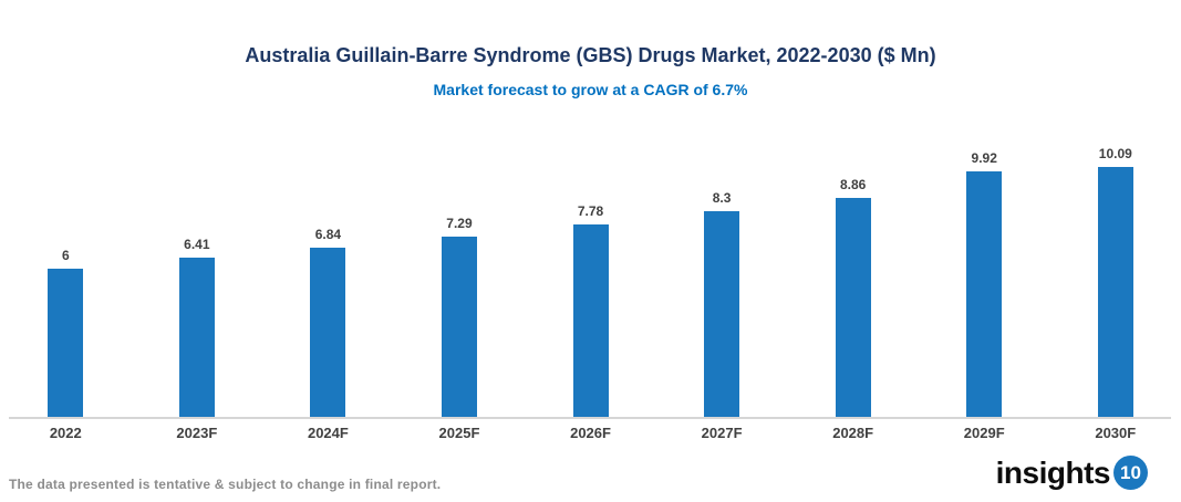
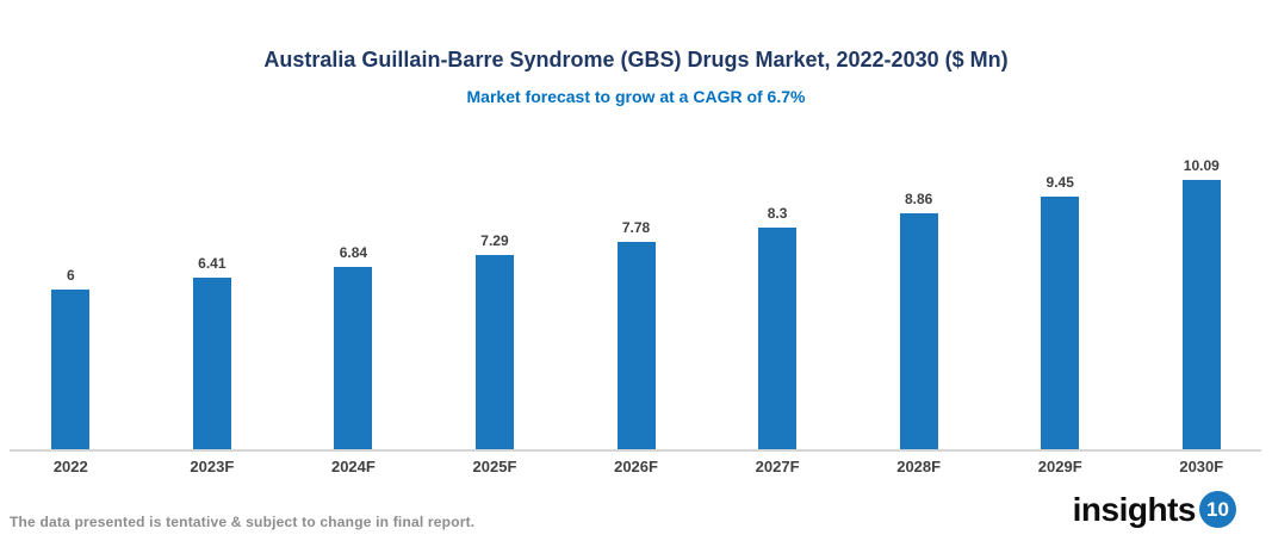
2029F: 9.92 -> 9.45
